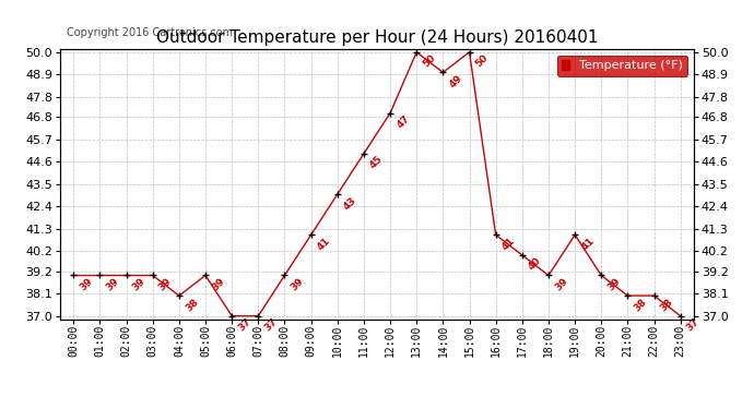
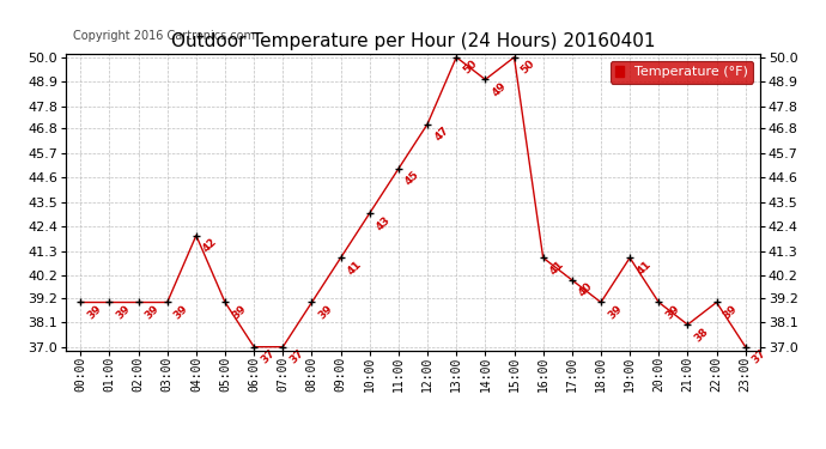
04:00: 38 -> 42
22:00: 38 -> 39
